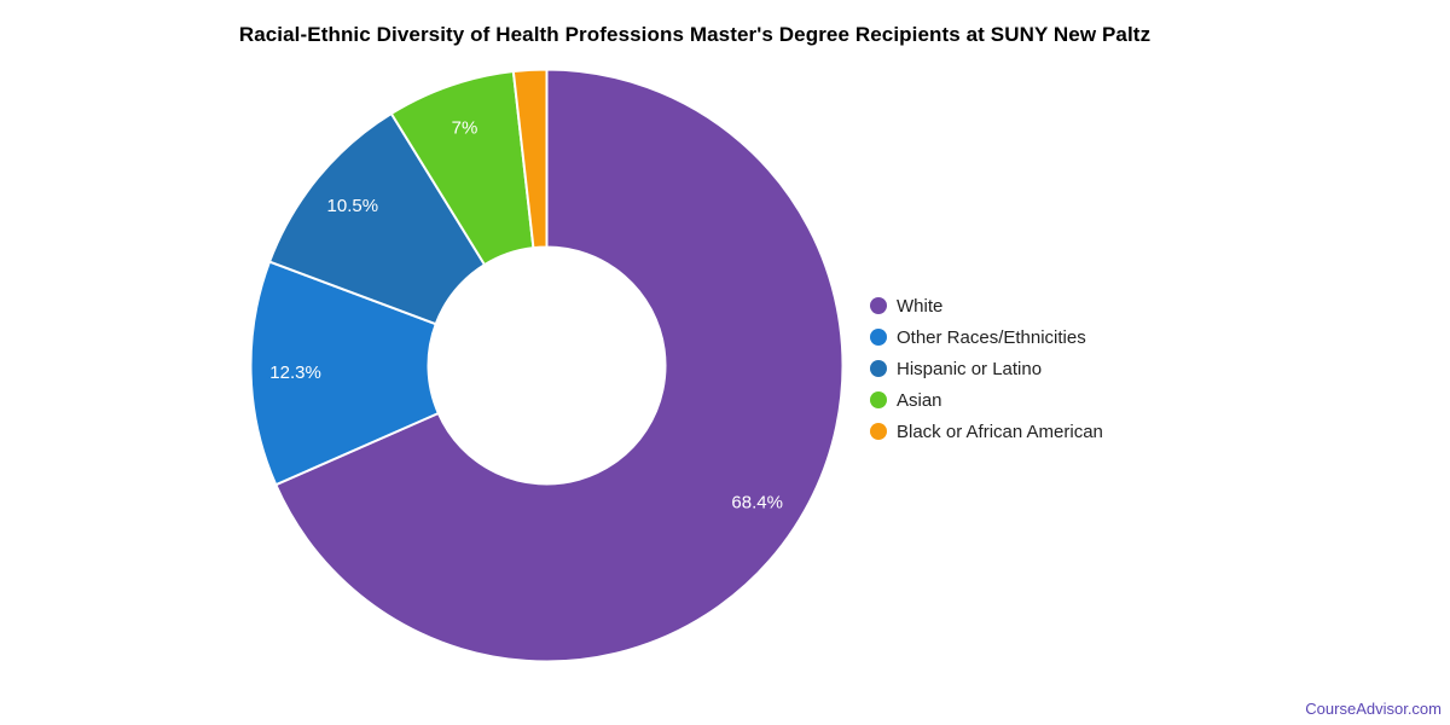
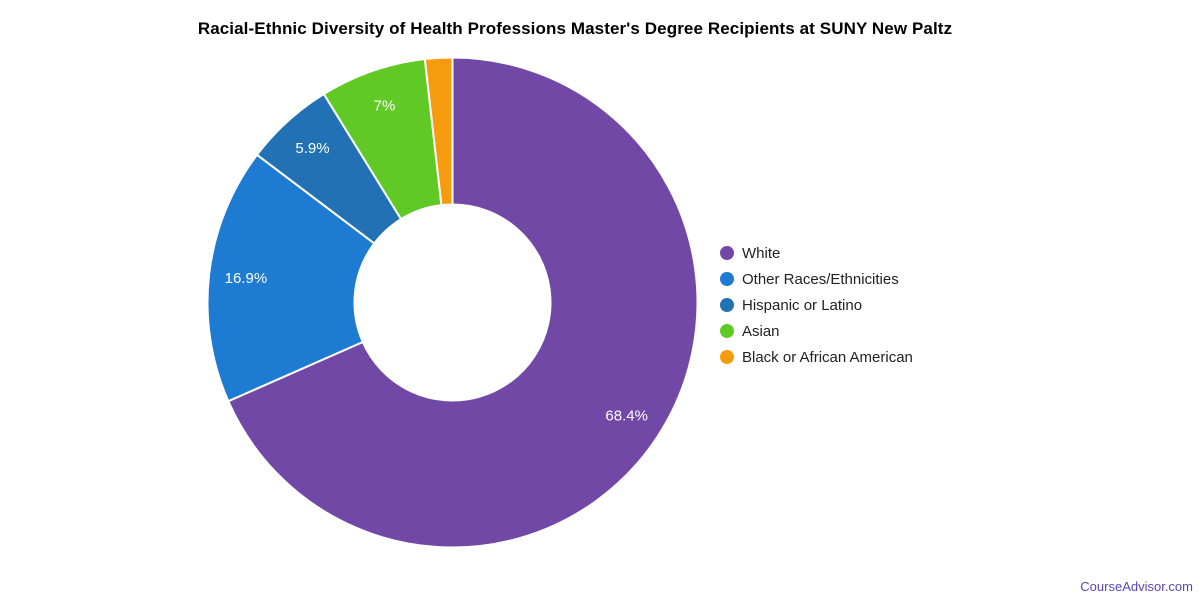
Other Races/Ethnicities: 12.3% -> 16.9%
Hispanic or Latino: 10.5% -> 5.9%
